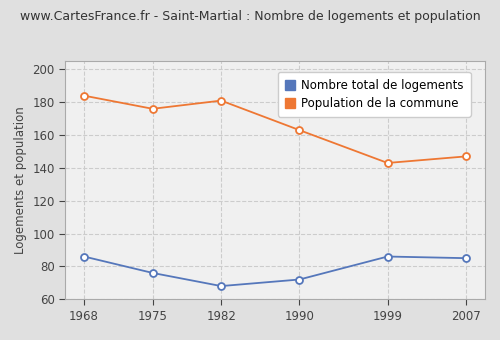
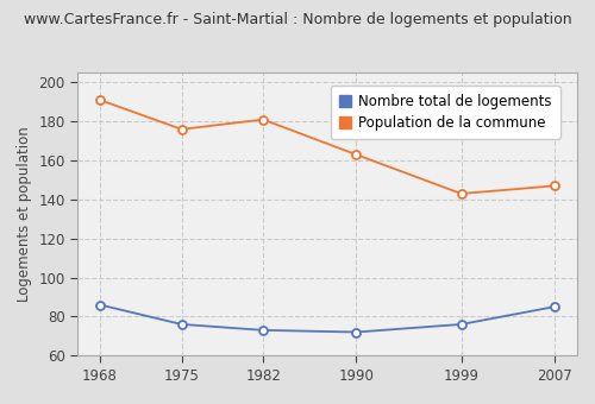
Population de la commune/1968: 184 -> 191
Nombre total de logements/1982: 68 -> 73
Nombre total de logements/1999: 86 -> 76
